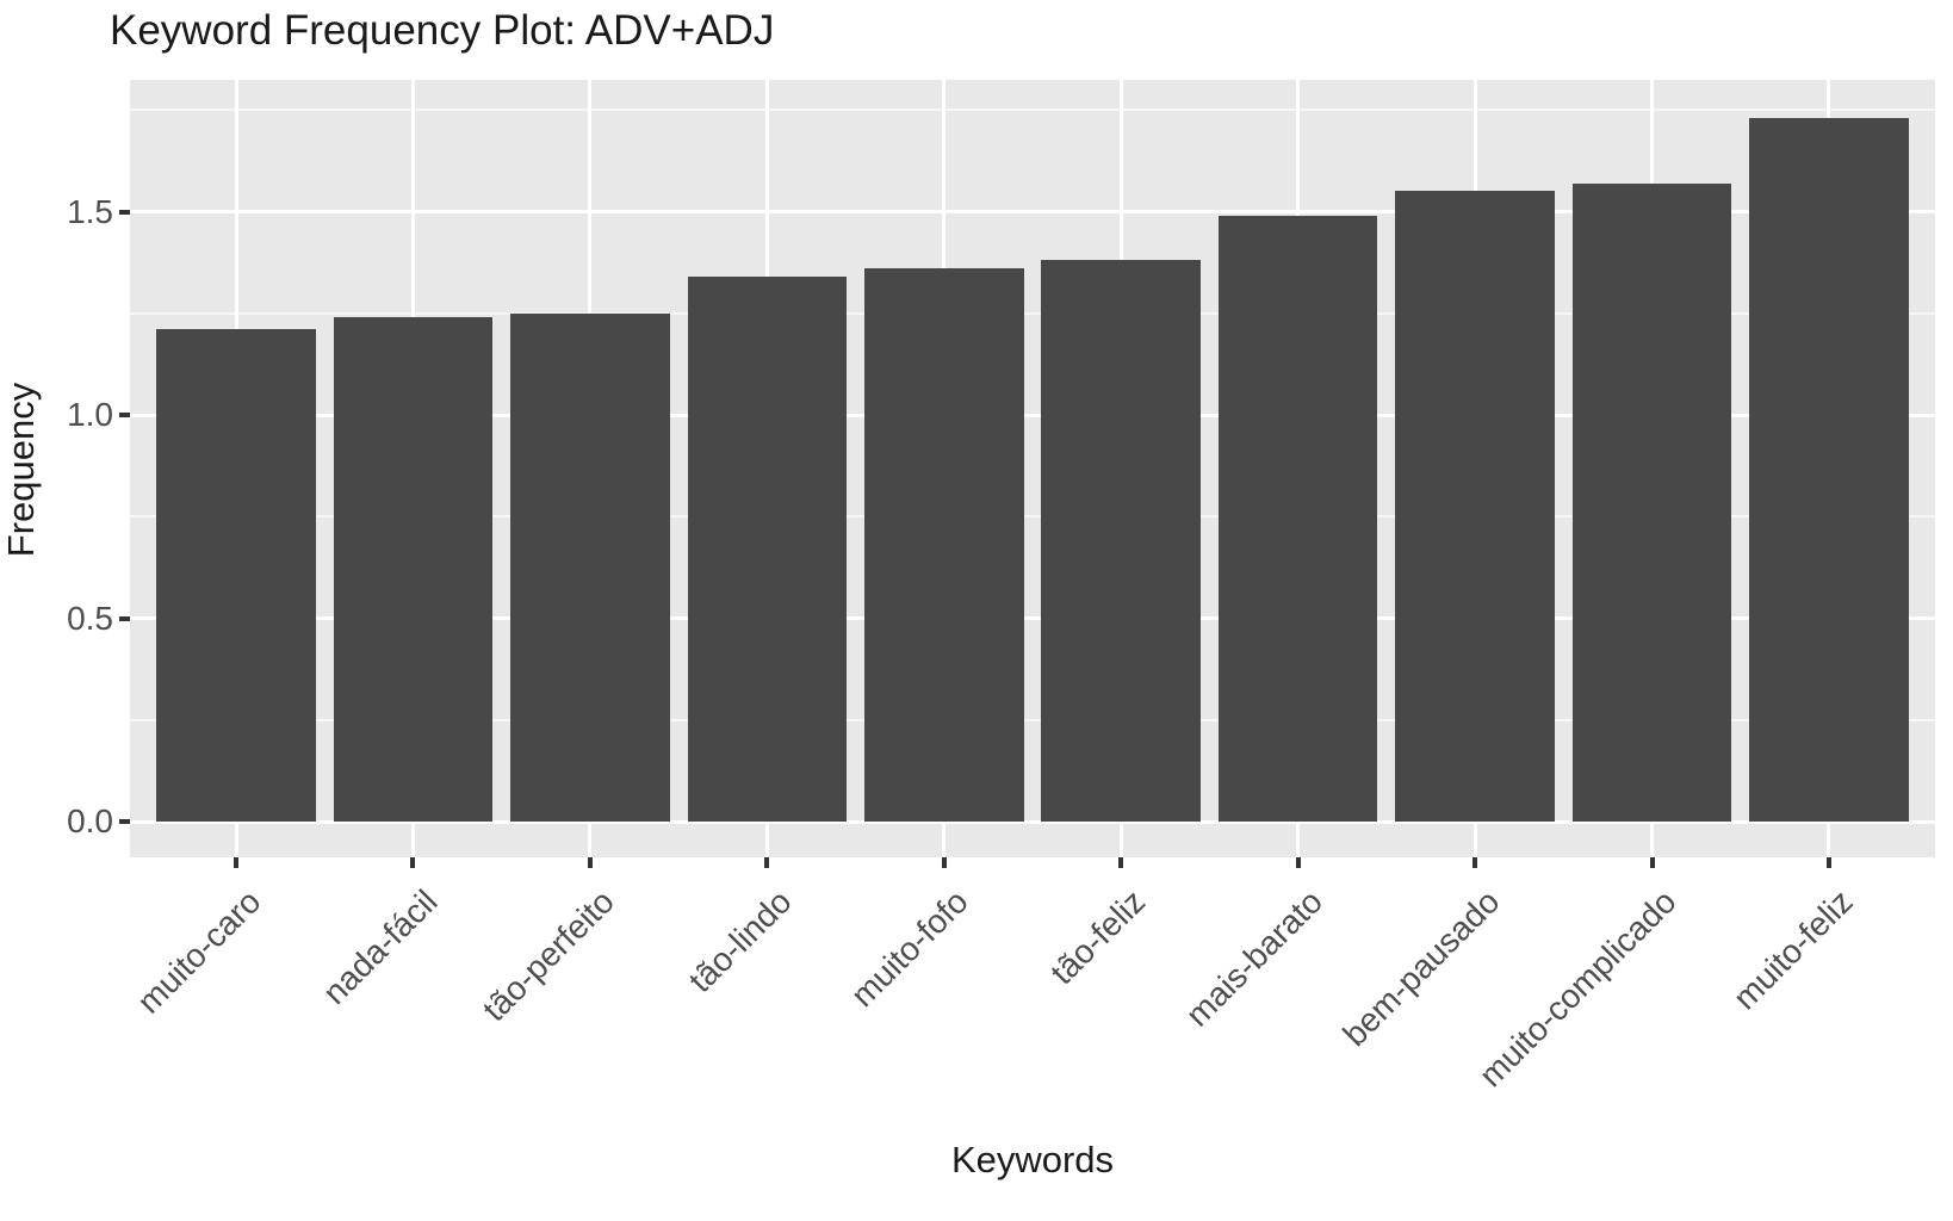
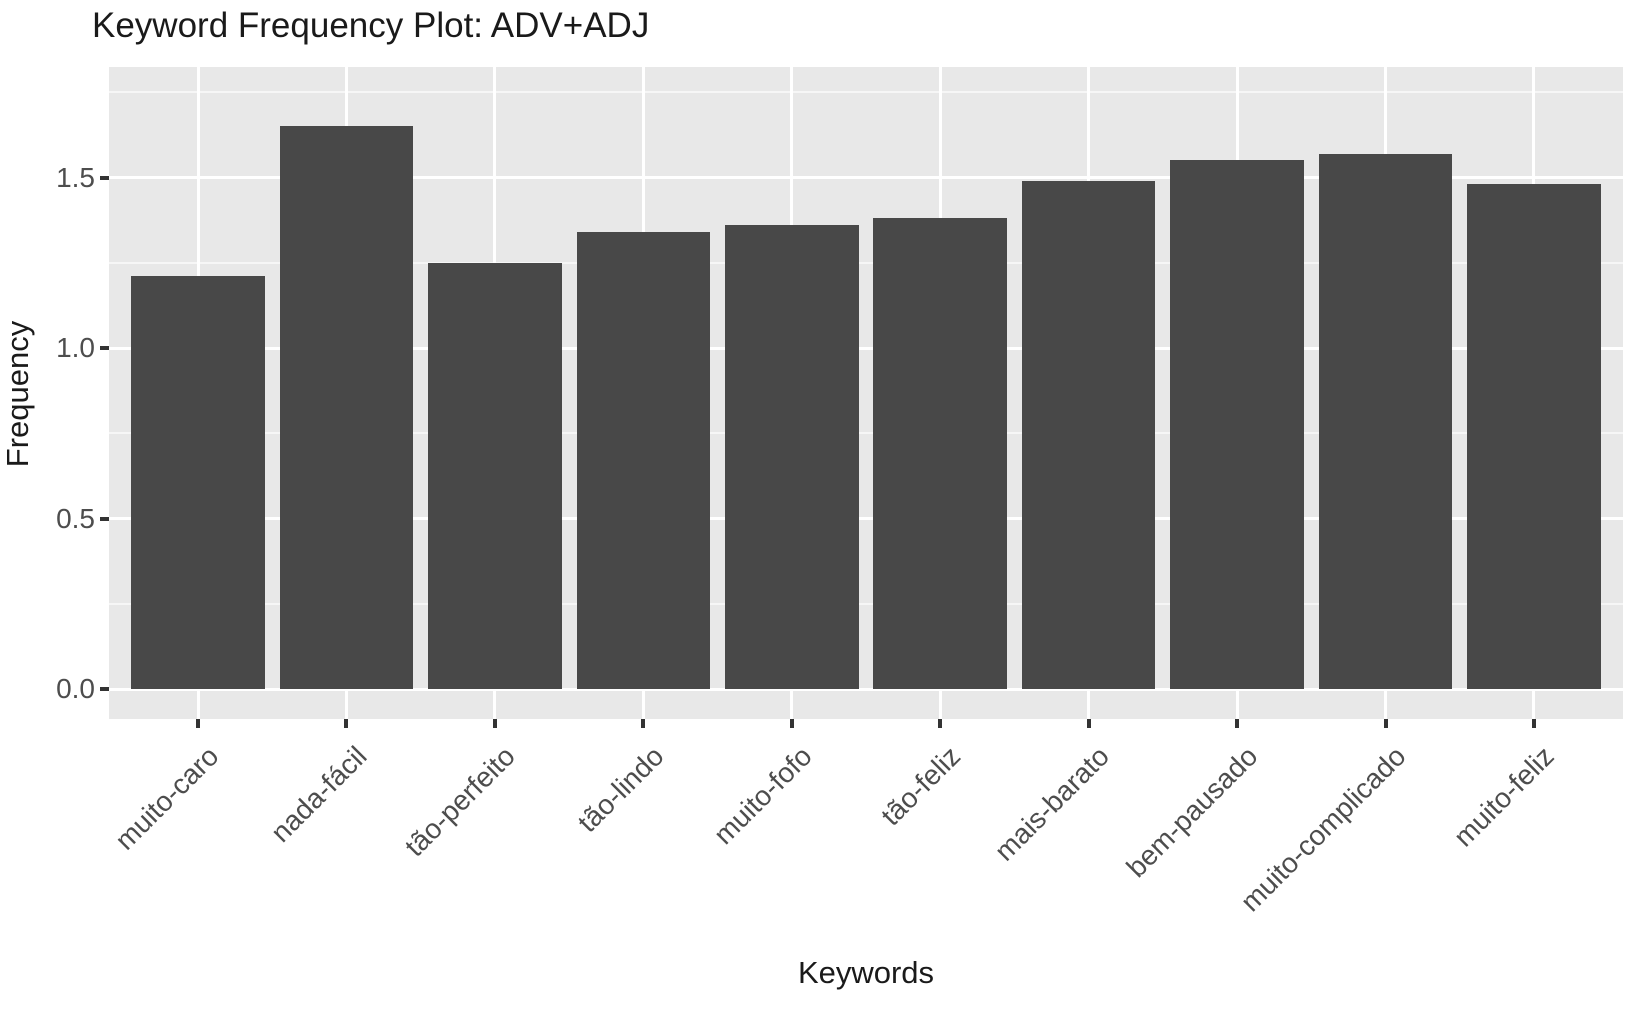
nada-fácil: 1.24 -> 1.65
muito-feliz: 1.73 -> 1.48
